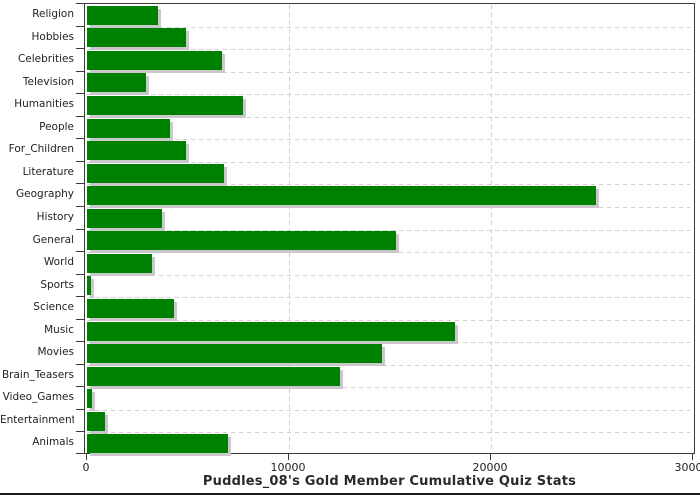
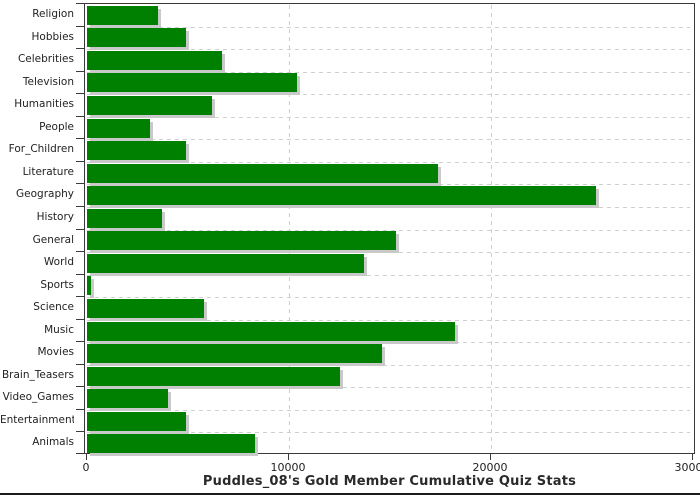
Television: 2900 -> 10400
Humanities: 7700 -> 6200
People: 4100 -> 3100
Literature: 6800 -> 17400
World: 3200 -> 13700
Science: 4300 -> 5800
Video_Games: 200 -> 4000
Entertainment: 900 -> 4900
Animals: 7000 -> 8300
